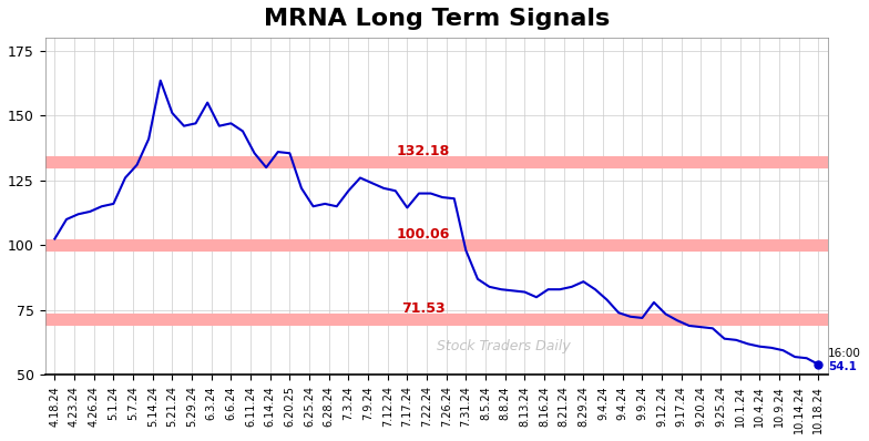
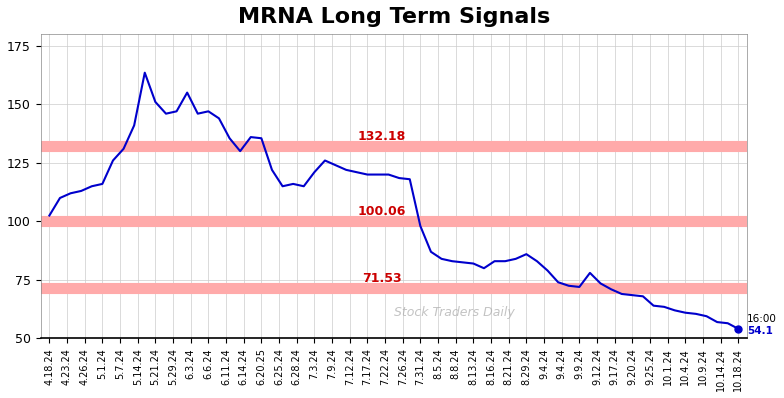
7.17.24: 114.5 -> 120.0
